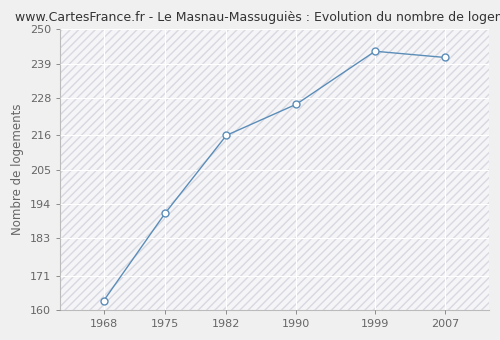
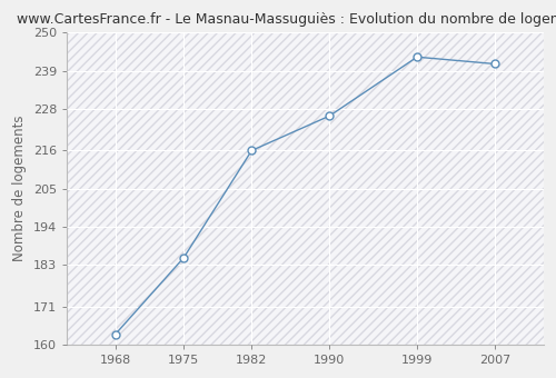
1975: 191 -> 185
